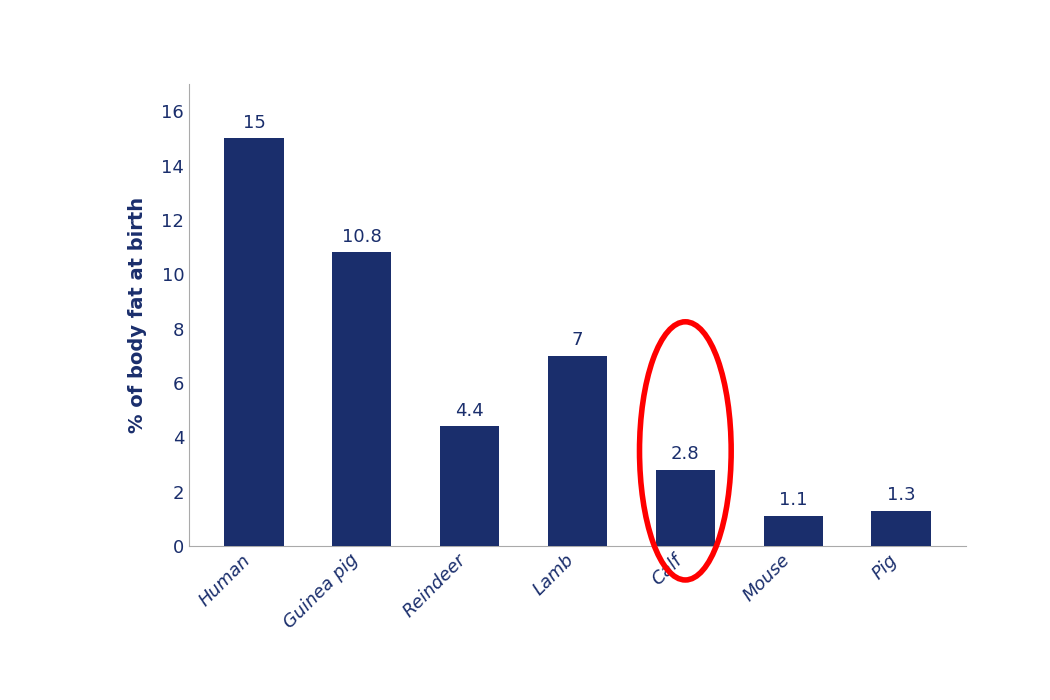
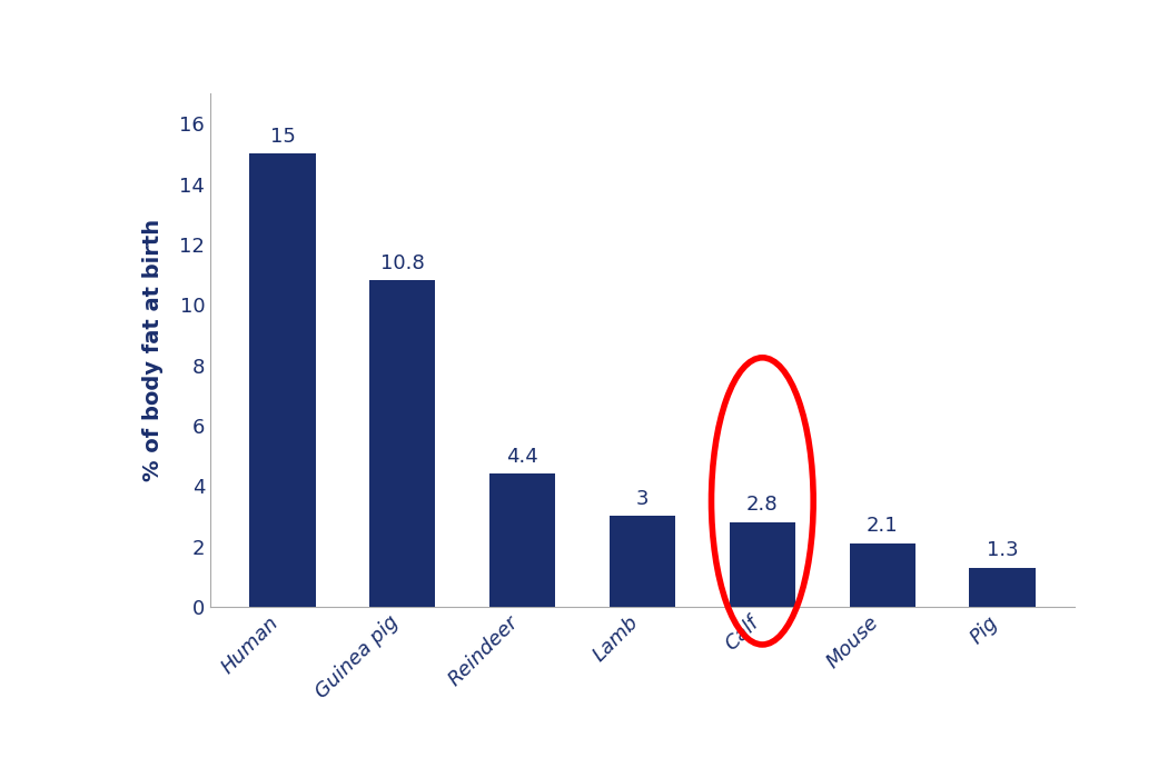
Lamb: 7 -> 3
Mouse: 1.1 -> 2.1
